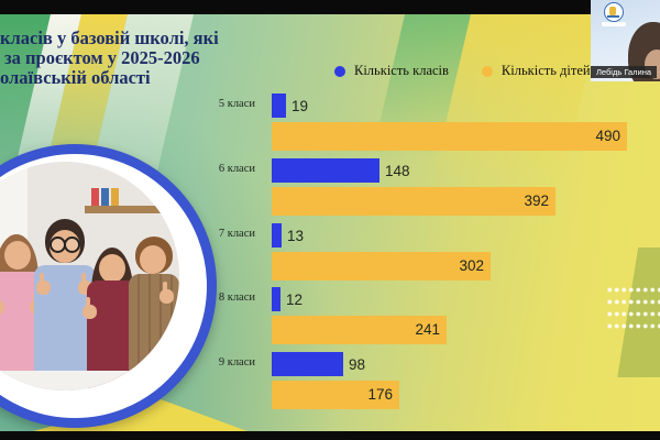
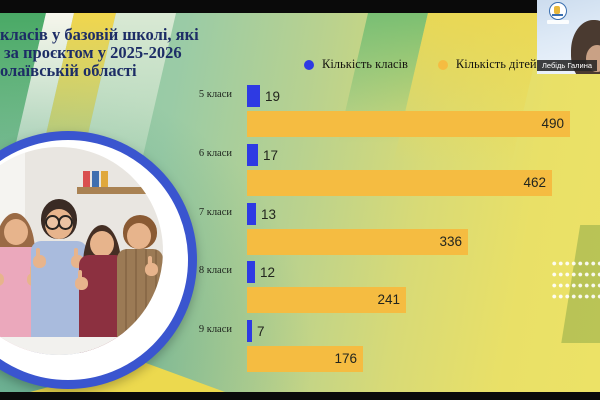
Кількість класів/6 класи: 148 -> 17
Кількість дітей/6 класи: 392 -> 462
Кількість дітей/7 класи: 302 -> 336
Кількість класів/9 класи: 98 -> 7
